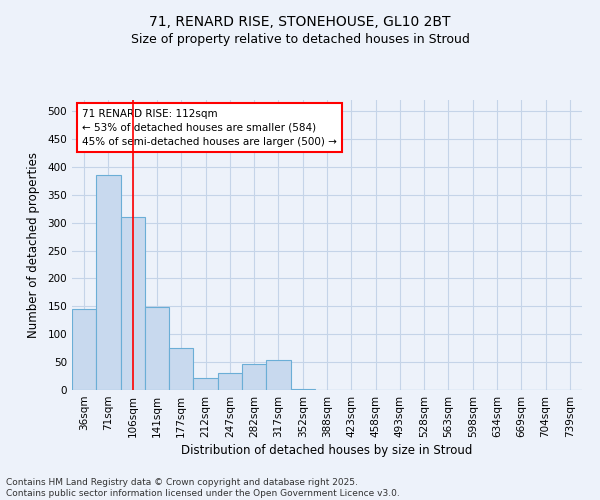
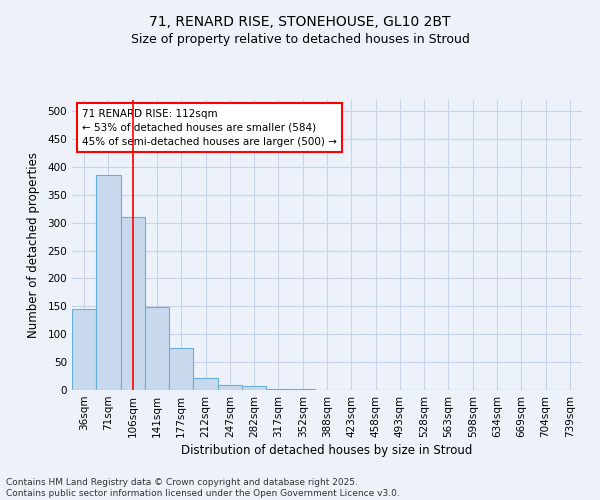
247sqm: 30 -> 9
282sqm: 46 -> 7
317sqm: 54 -> 2
